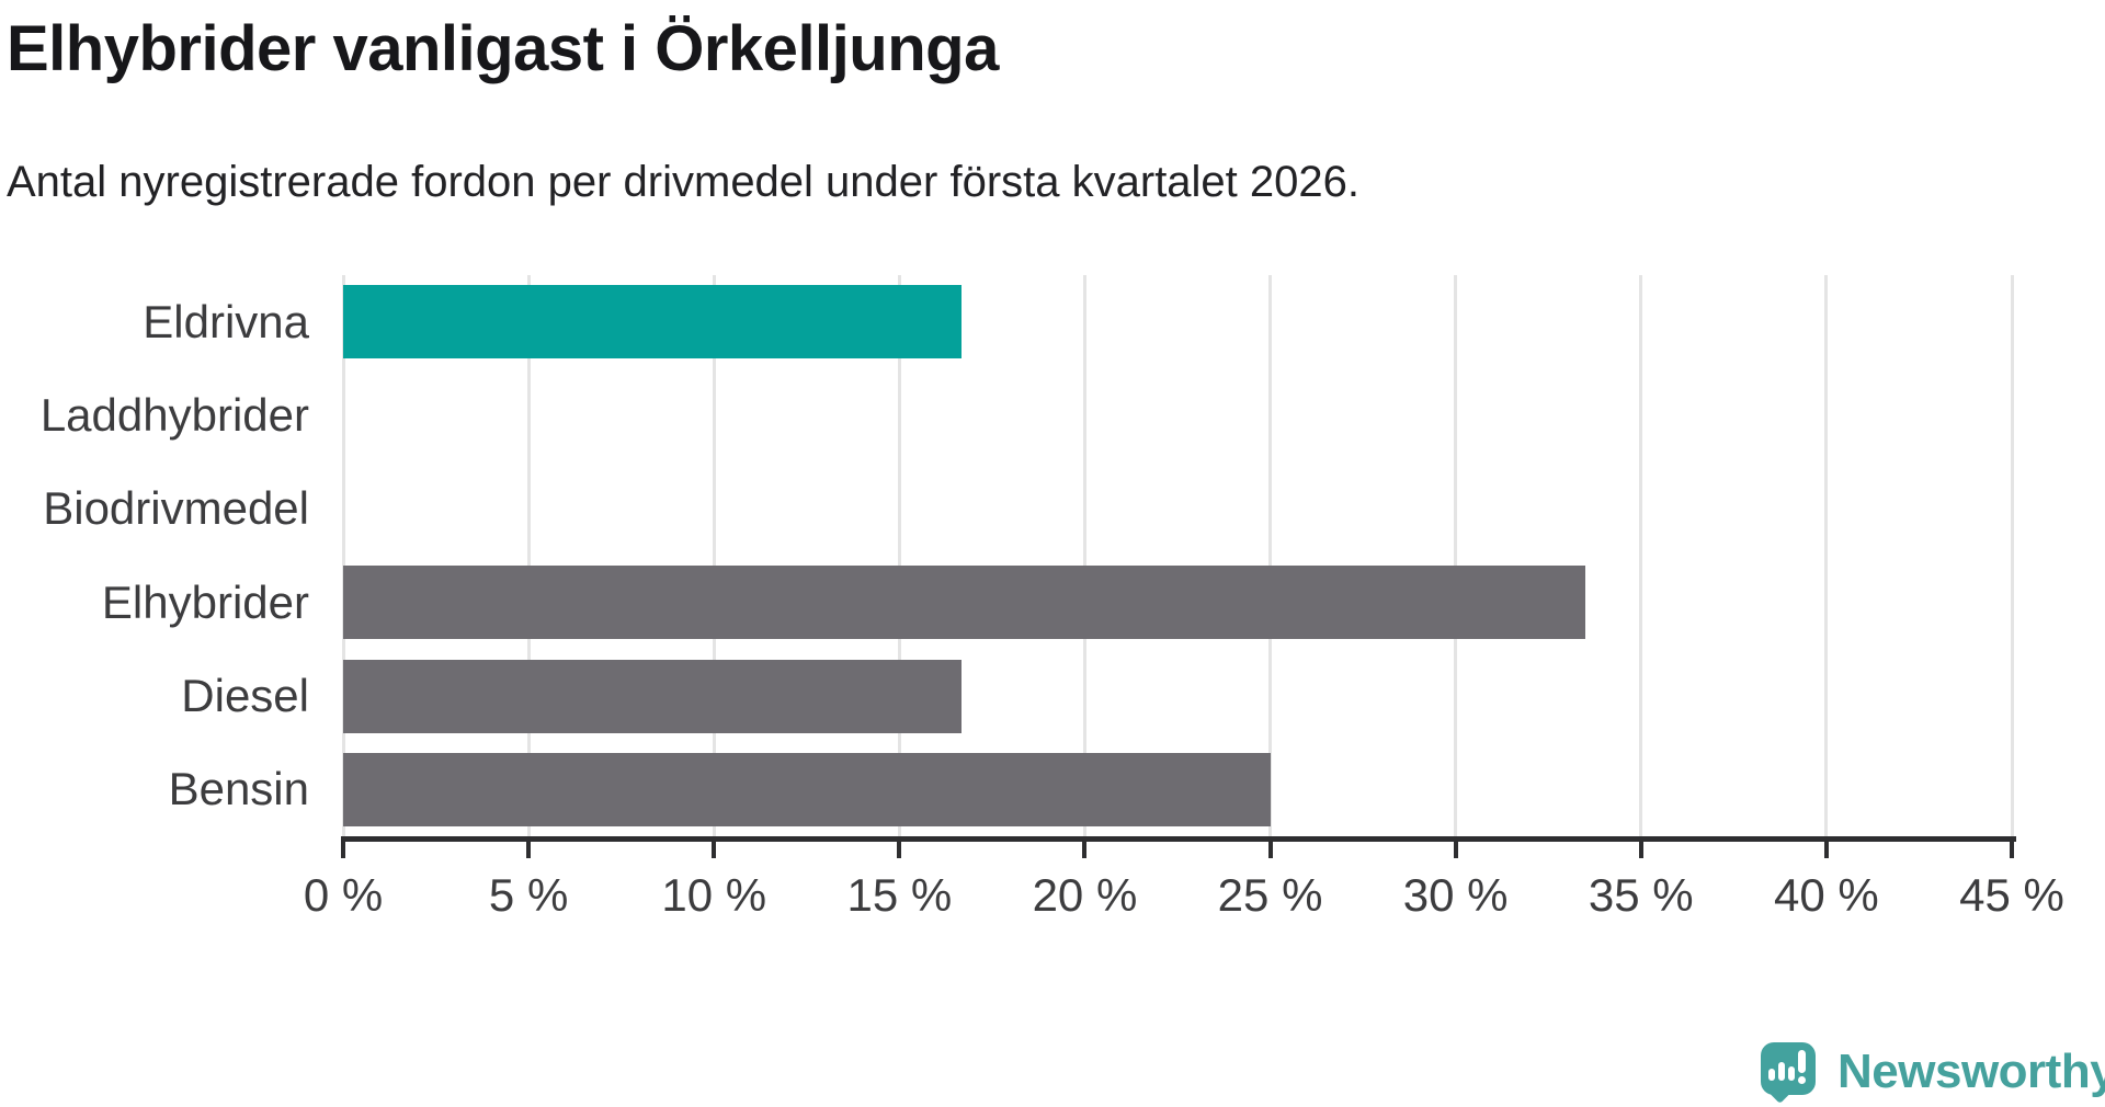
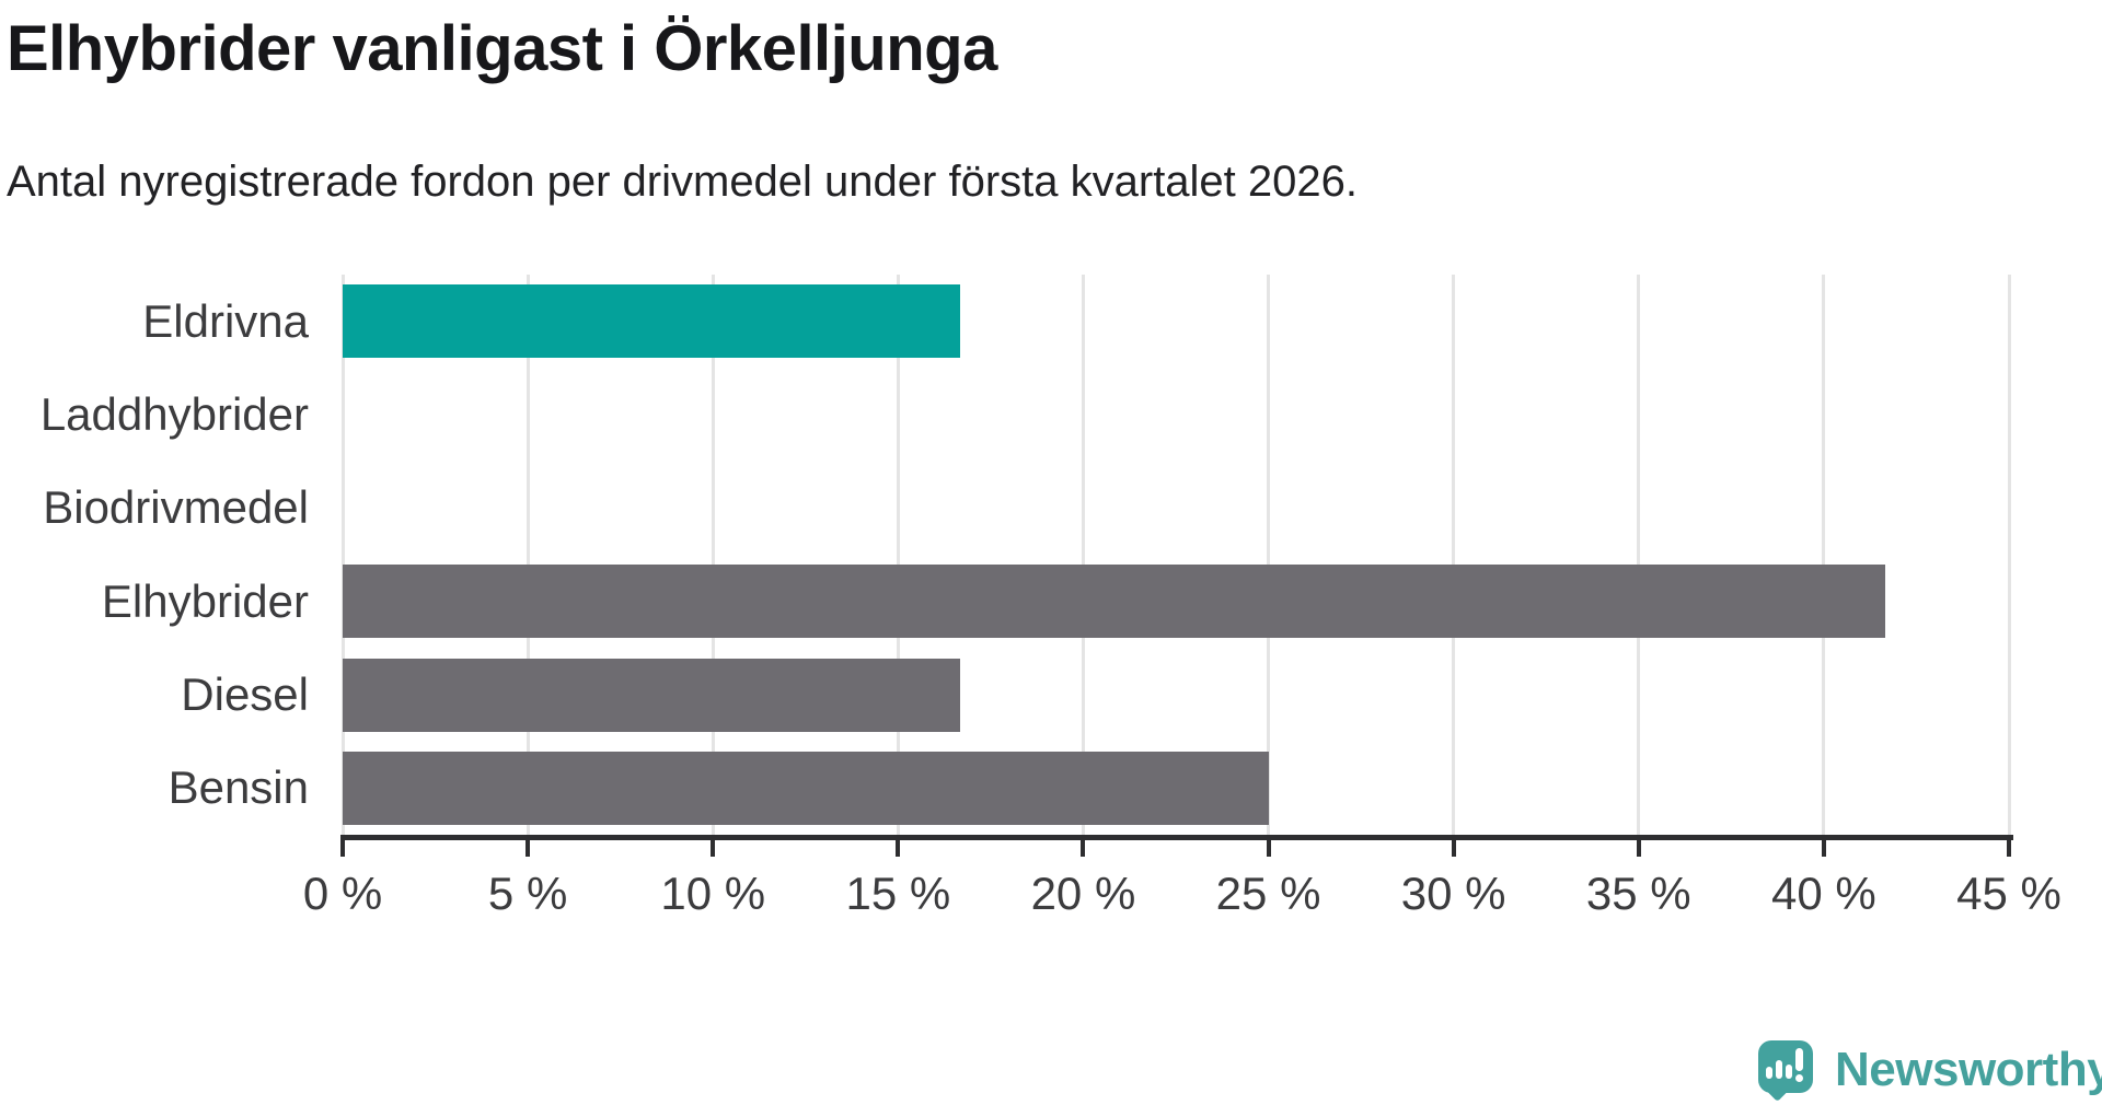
Elhybrider: 33.5% -> 41.7%
